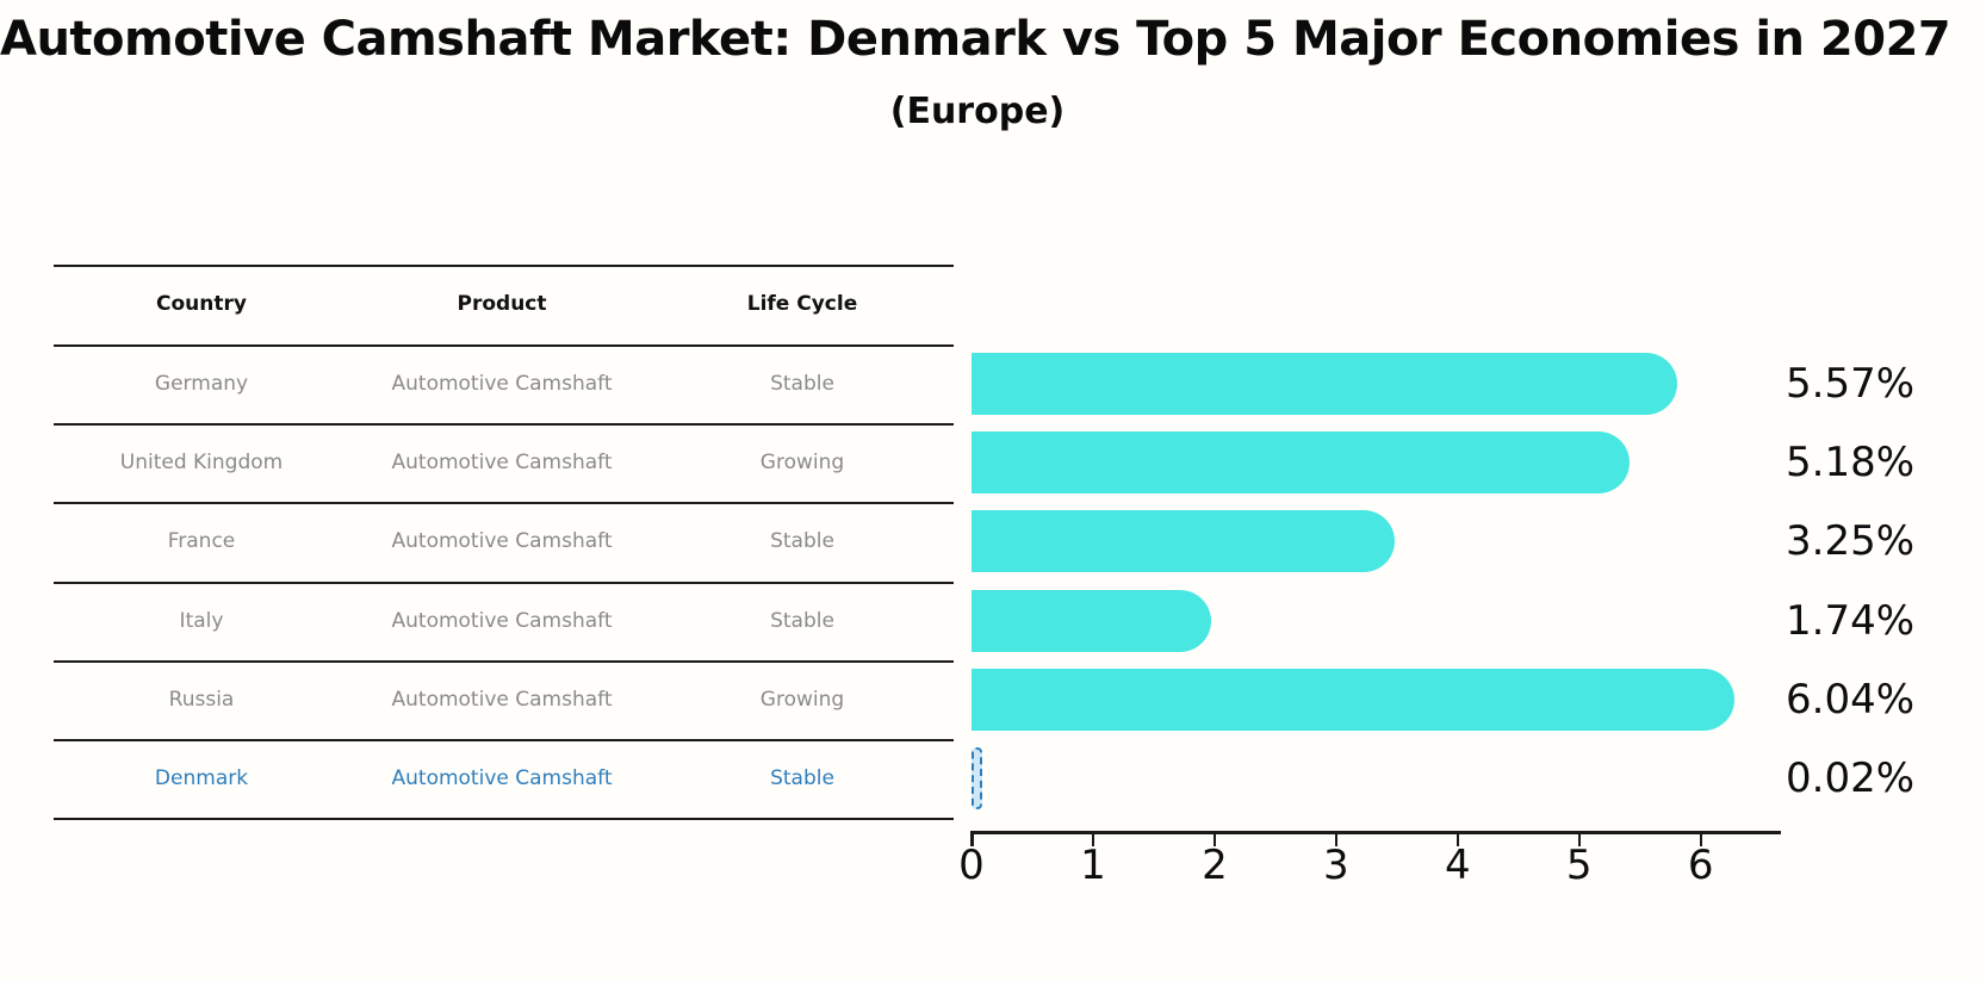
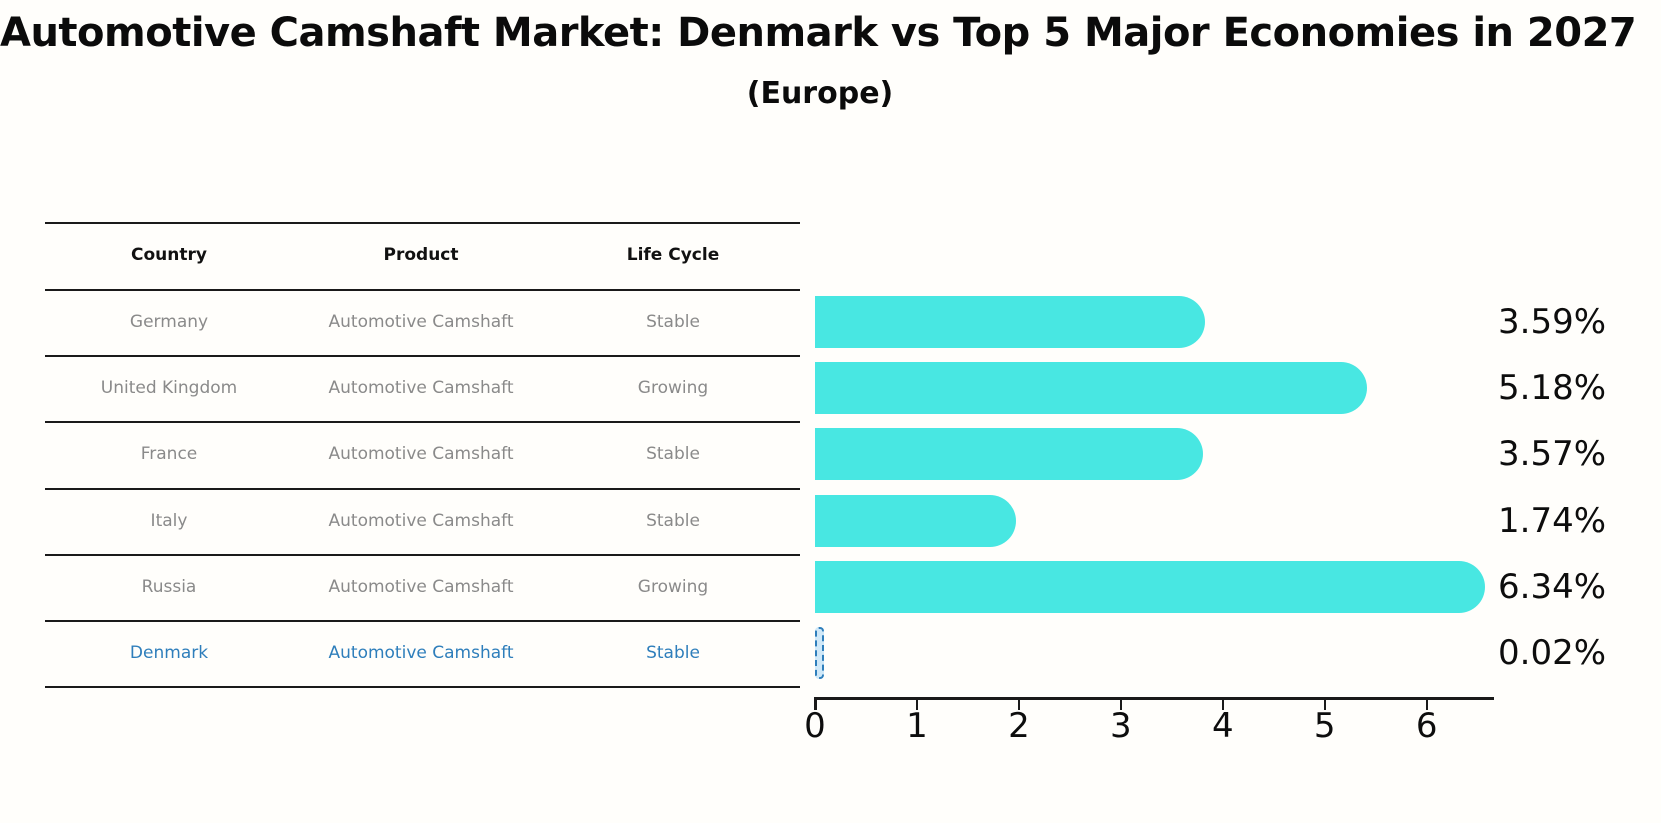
Germany: 5.57% -> 3.59%
France: 3.25% -> 3.57%
Russia: 6.04% -> 6.34%
